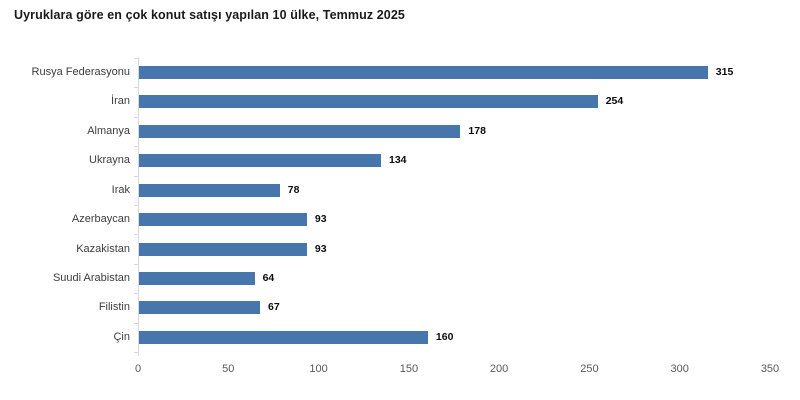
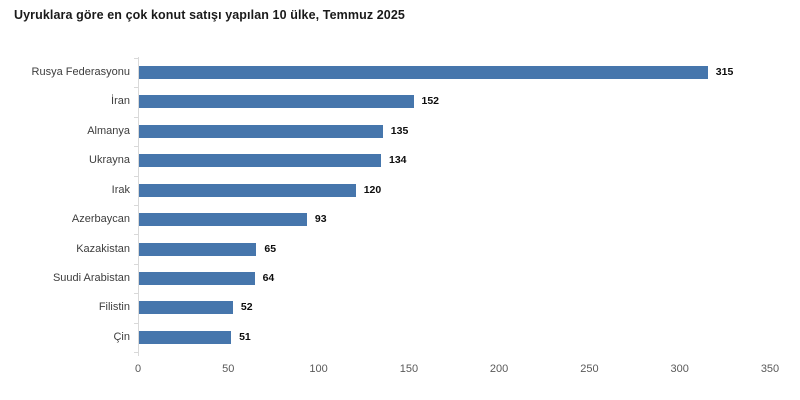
İran: 254 -> 152
Almanya: 178 -> 135
Irak: 78 -> 120
Kazakistan: 93 -> 65
Filistin: 67 -> 52
Çin: 160 -> 51
